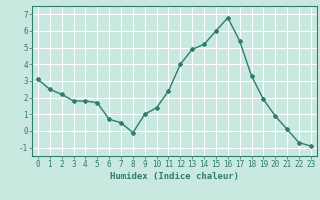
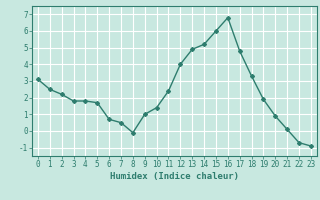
17: 5.4 -> 4.8
